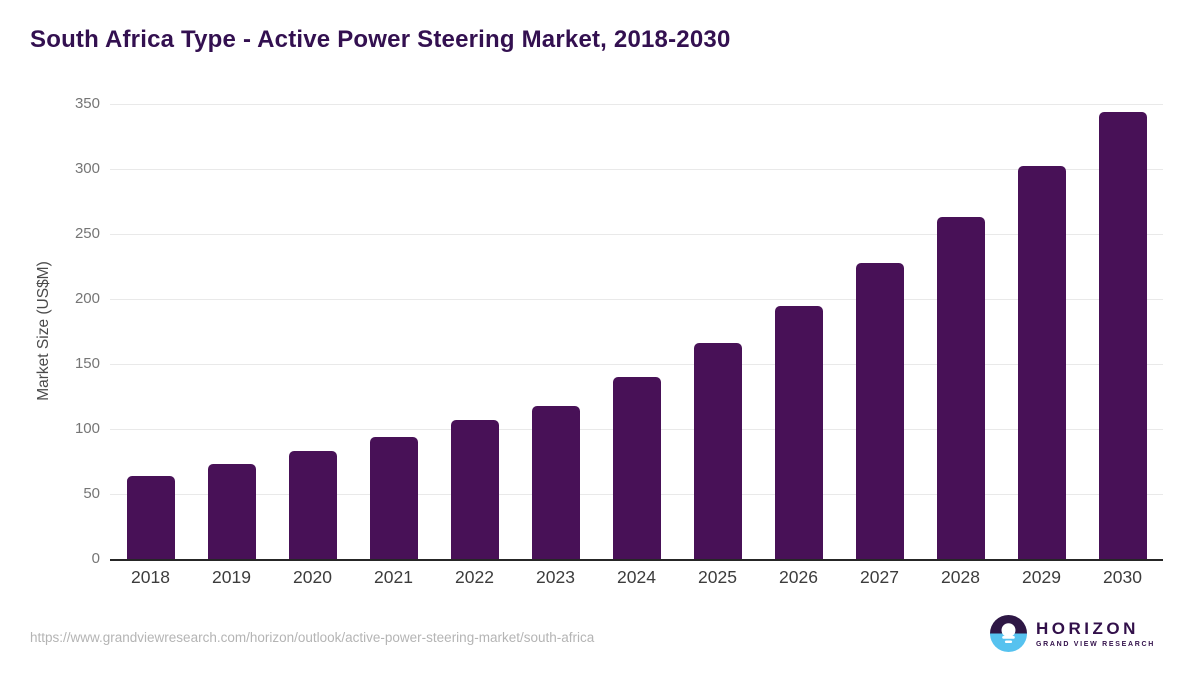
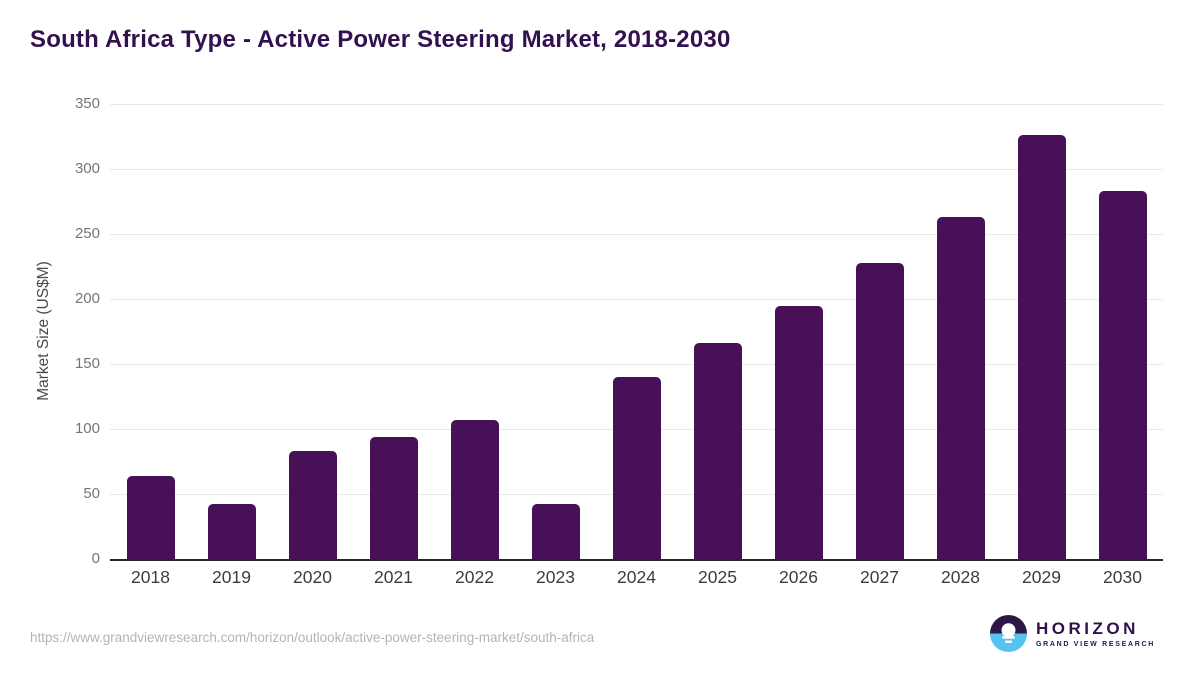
2019: 73 -> 42
2023: 118 -> 42
2029: 302 -> 326
2030: 344 -> 283
